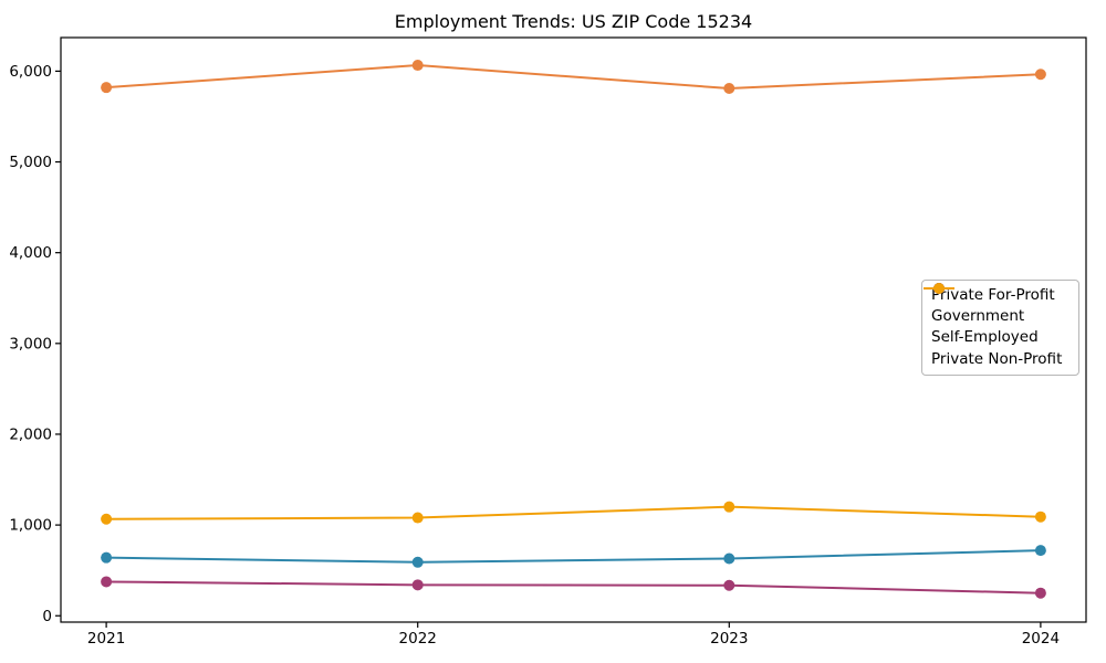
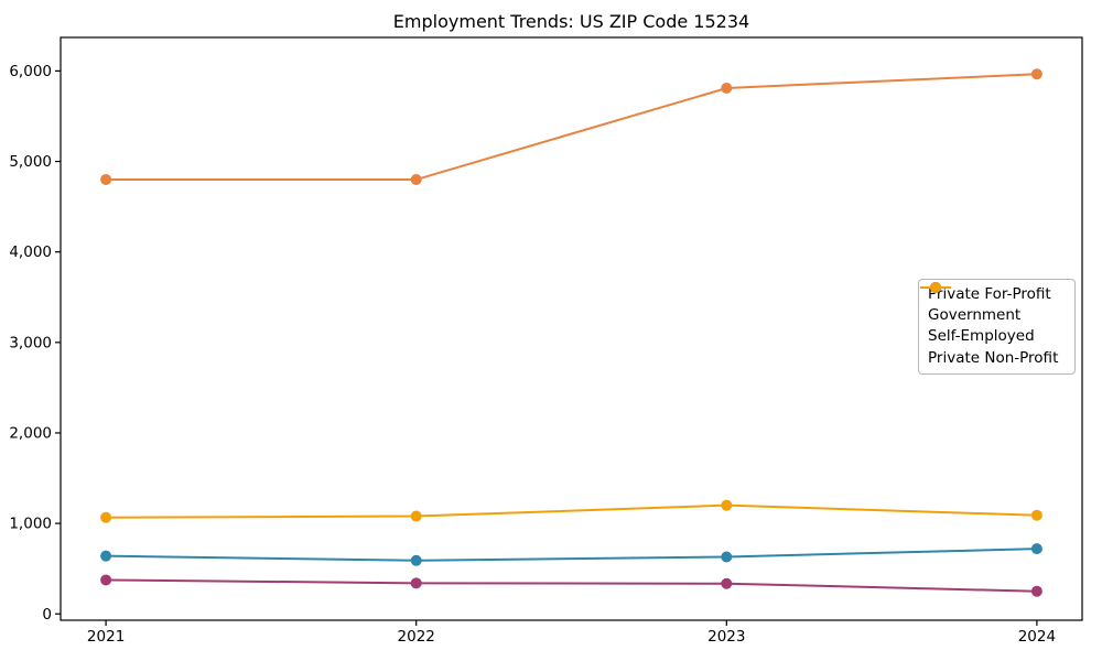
Private For-Profit/2021: 5800 -> 4800
Private For-Profit/2022: 6100 -> 4800
